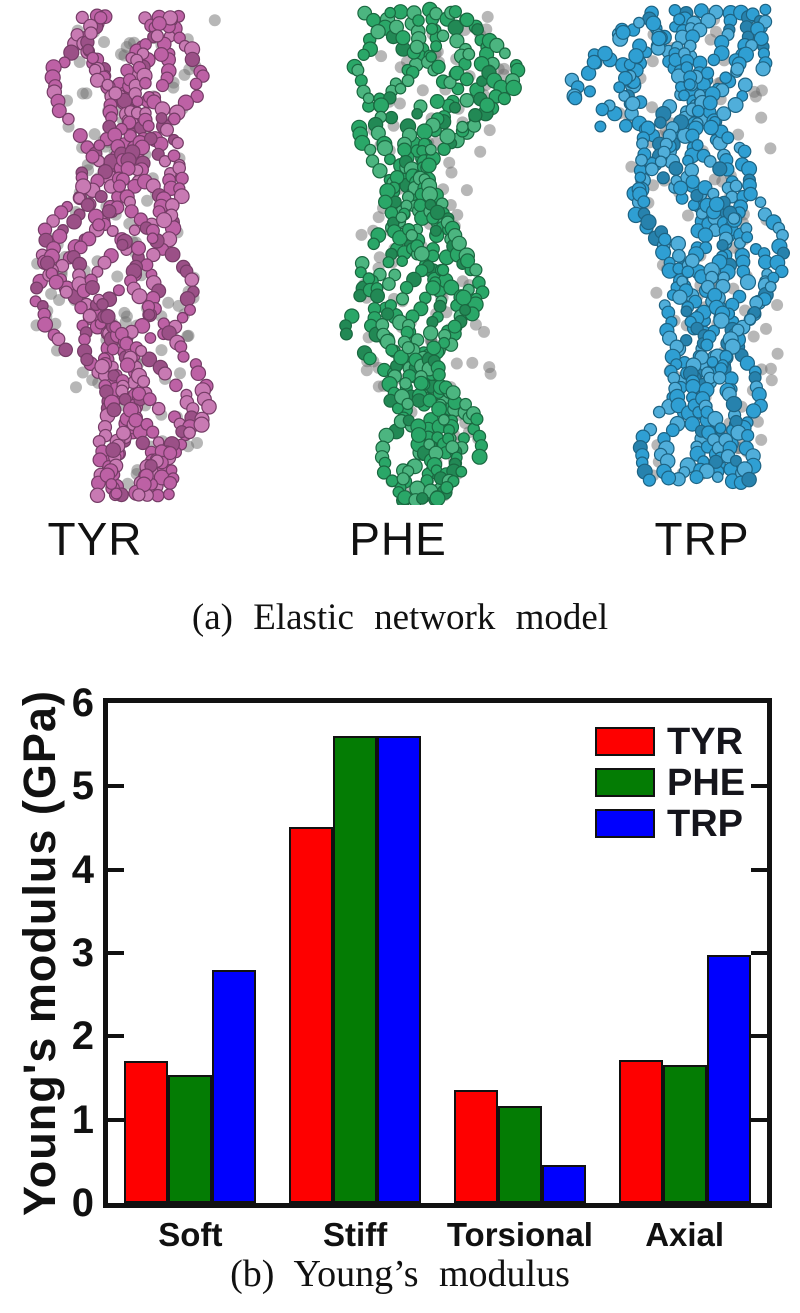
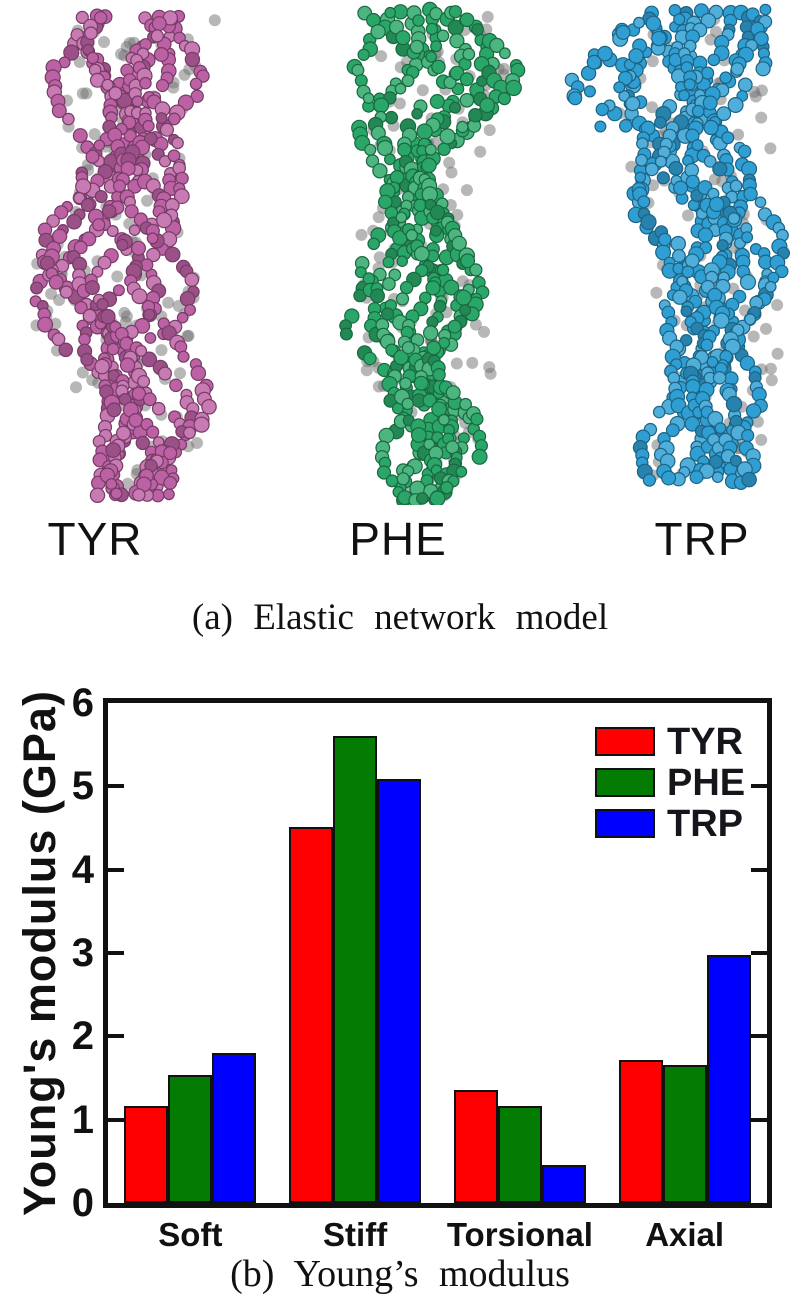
TYR/Soft: 1.7 -> 1.2
TRP/Soft: 2.8 -> 1.8
TRP/Stiff: 5.6 -> 5.1
